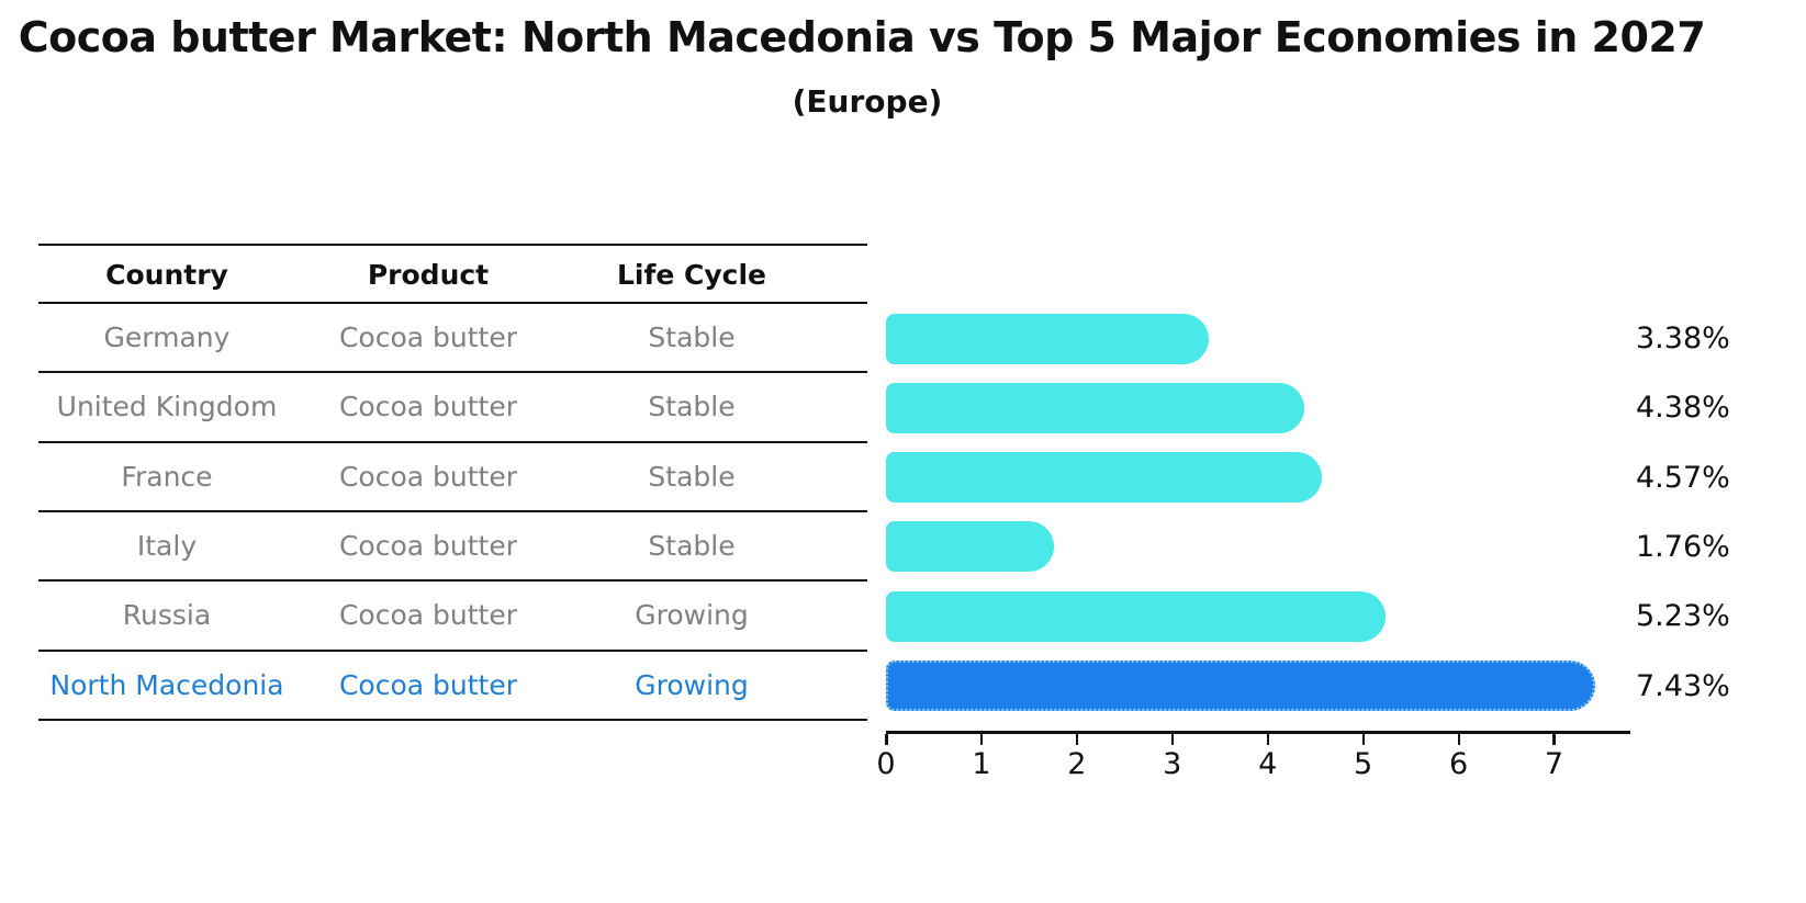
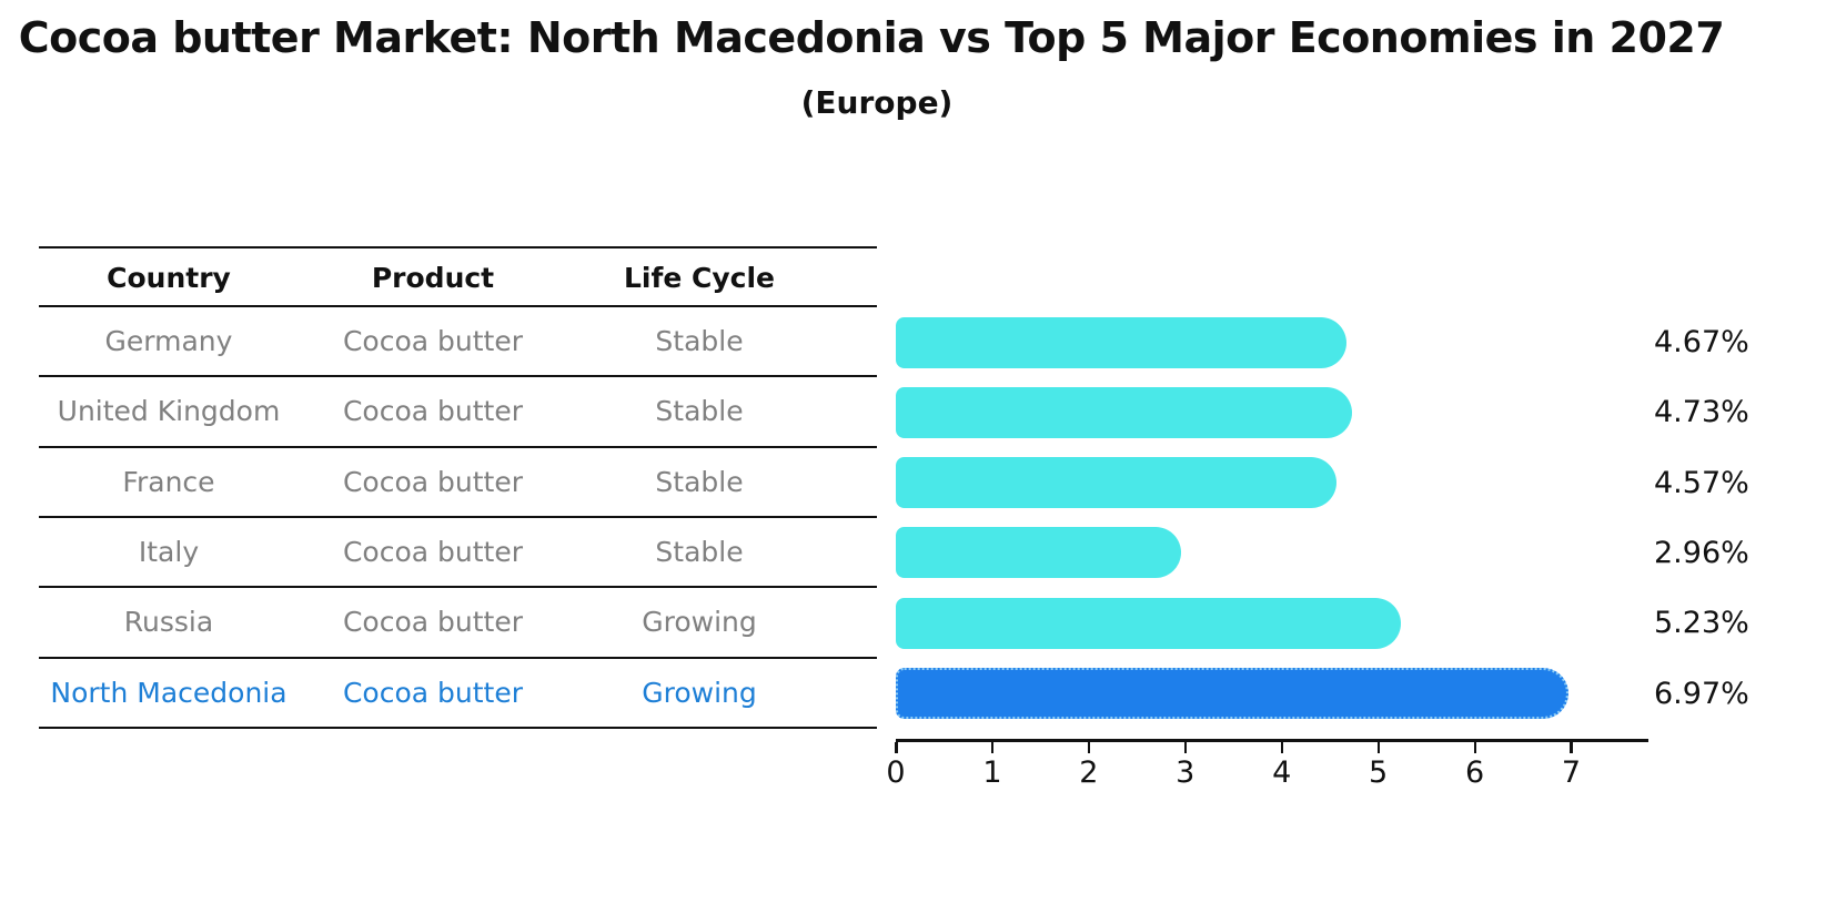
Germany: 3.38% -> 4.67%
United Kingdom: 4.38% -> 4.73%
Italy: 1.76% -> 2.96%
North Macedonia: 7.43% -> 6.97%
